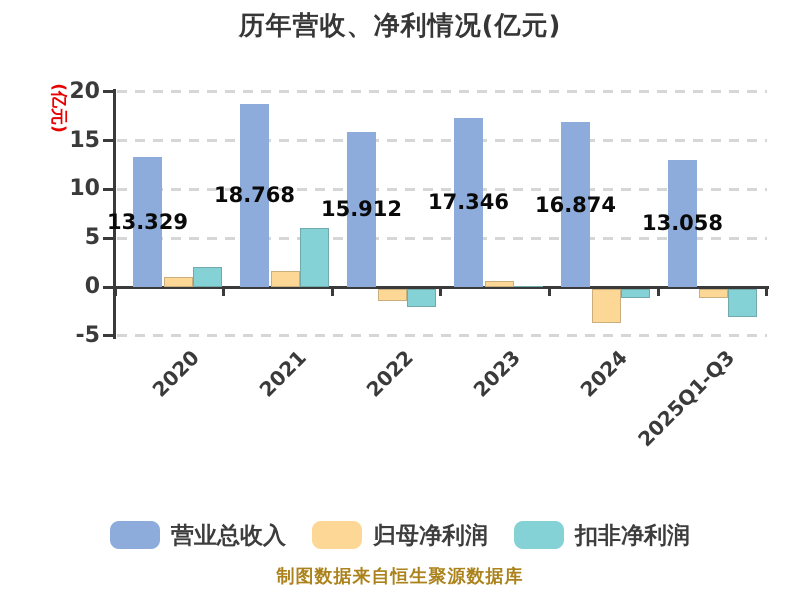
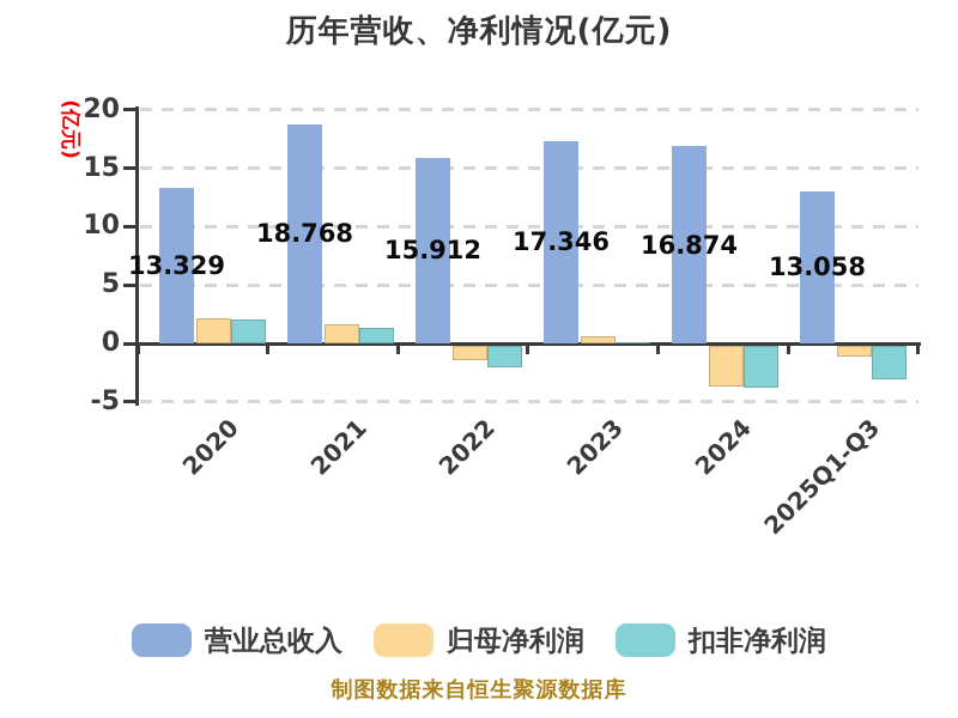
归母净利润/2020: 1 -> 2
扣非净利润/2021: 6 -> 1
扣非净利润/2024: -1 -> -4
